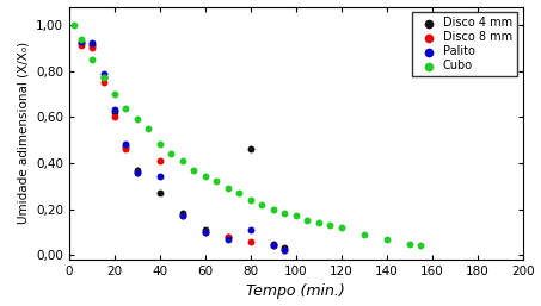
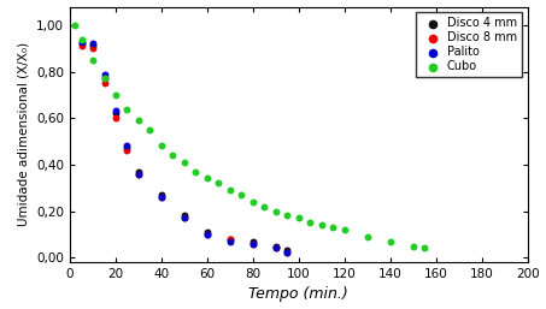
Disco 8 mm/40: 0,41 -> 0,26
Palito/40: 0,34 -> 0,26
Disco 4 mm/80: 0,46 -> 0,07
Palito/80: 0,11 -> 0,06
